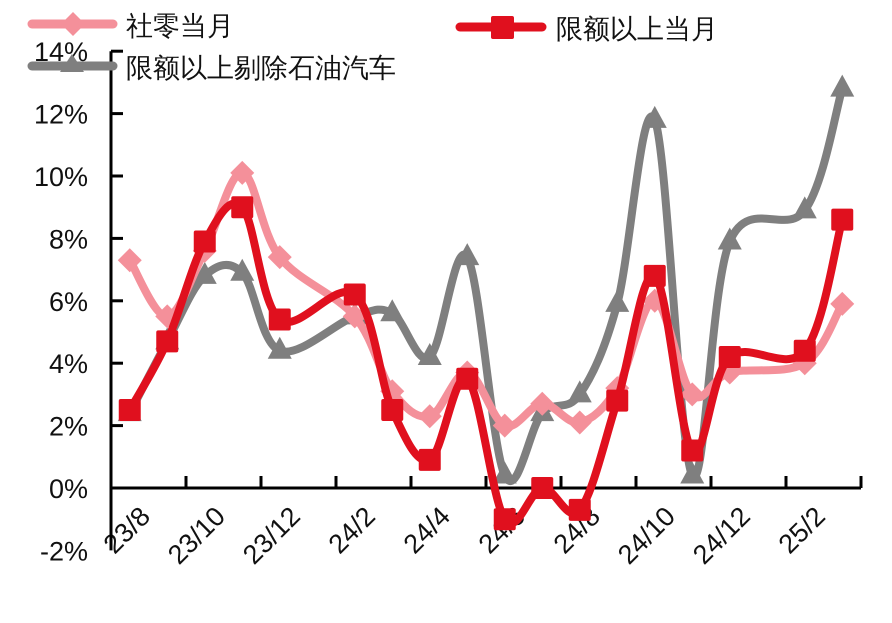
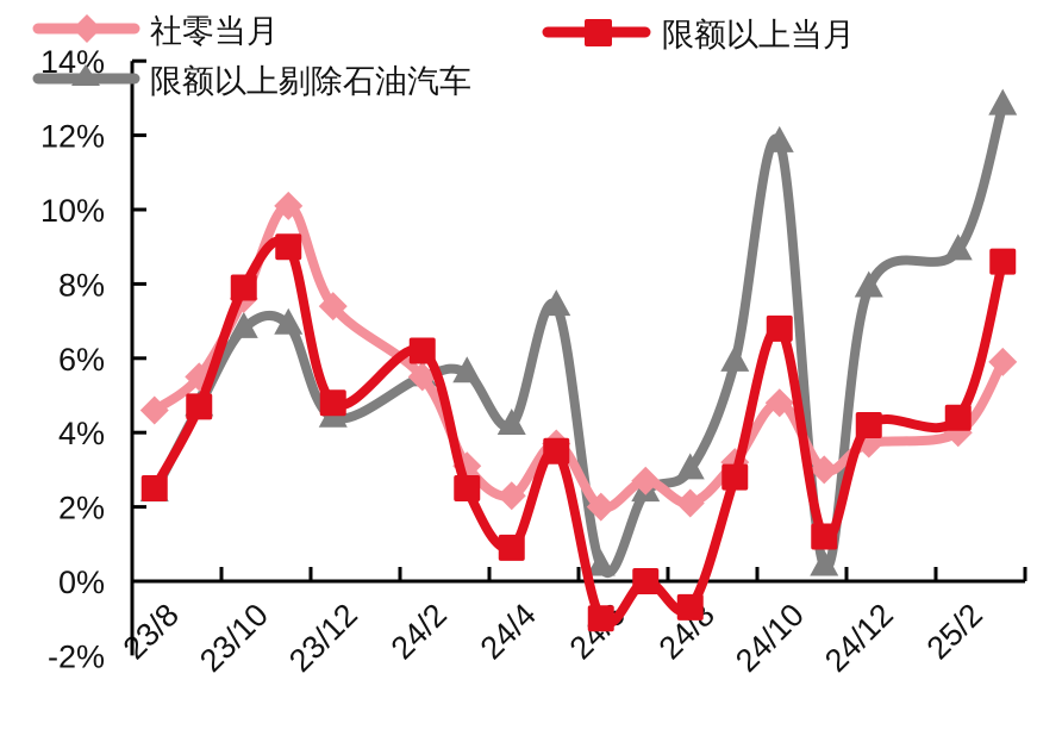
社零当月/23/8: 7.3% -> 4.6%
限额以上当月/23/12: 5.4% -> 4.8%
社零当月/24/10: 6.0% -> 4.8%
